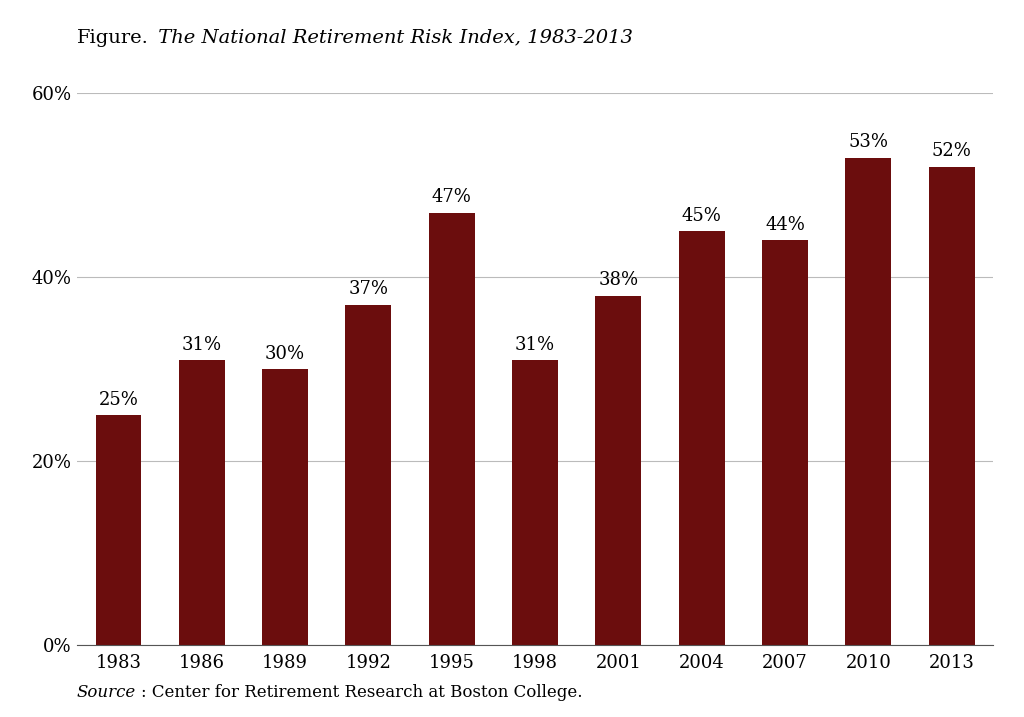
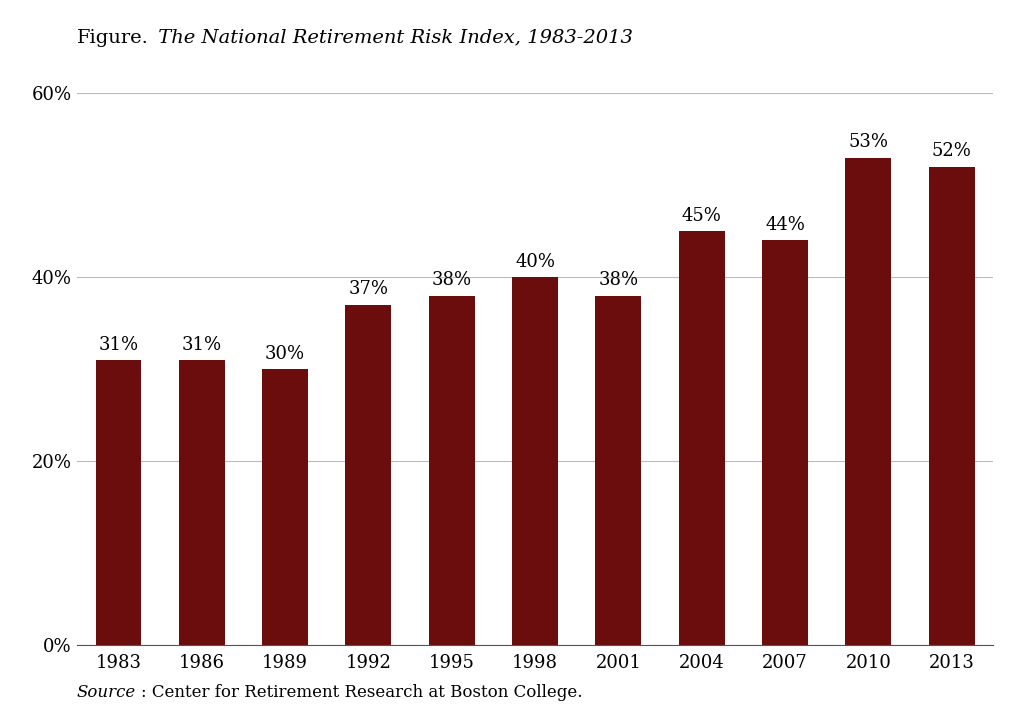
1983: 25% -> 31%
1995: 47% -> 38%
1998: 31% -> 40%
